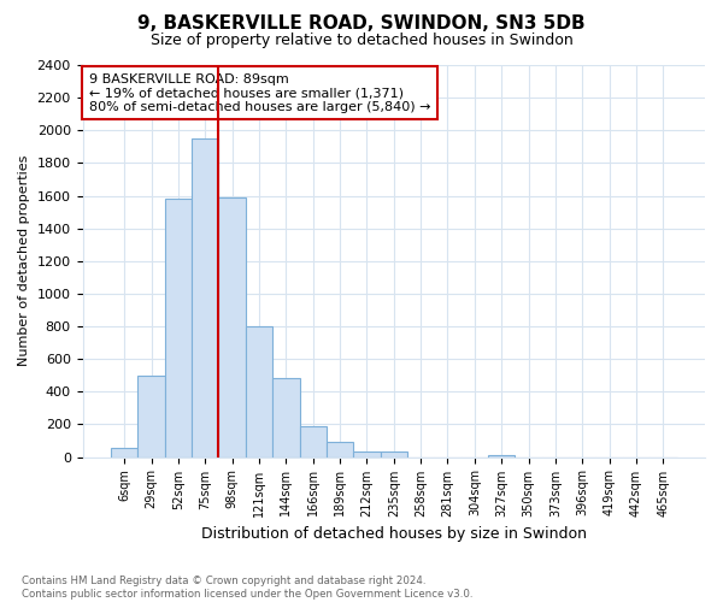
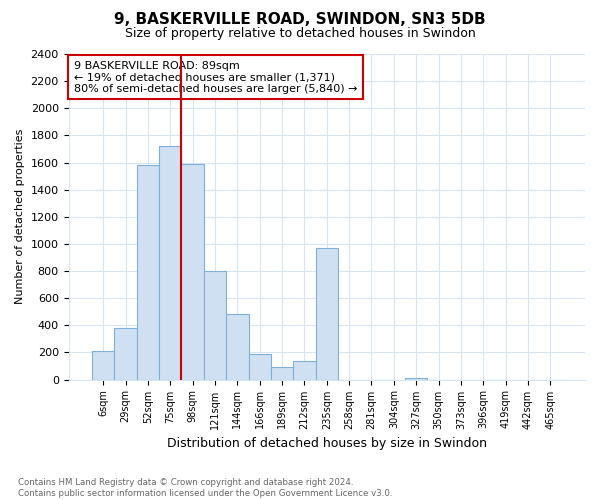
6sqm: 60 -> 210
29sqm: 500 -> 380
75sqm: 1950 -> 1720
212sqm: 40 -> 140
235sqm: 30 -> 970
